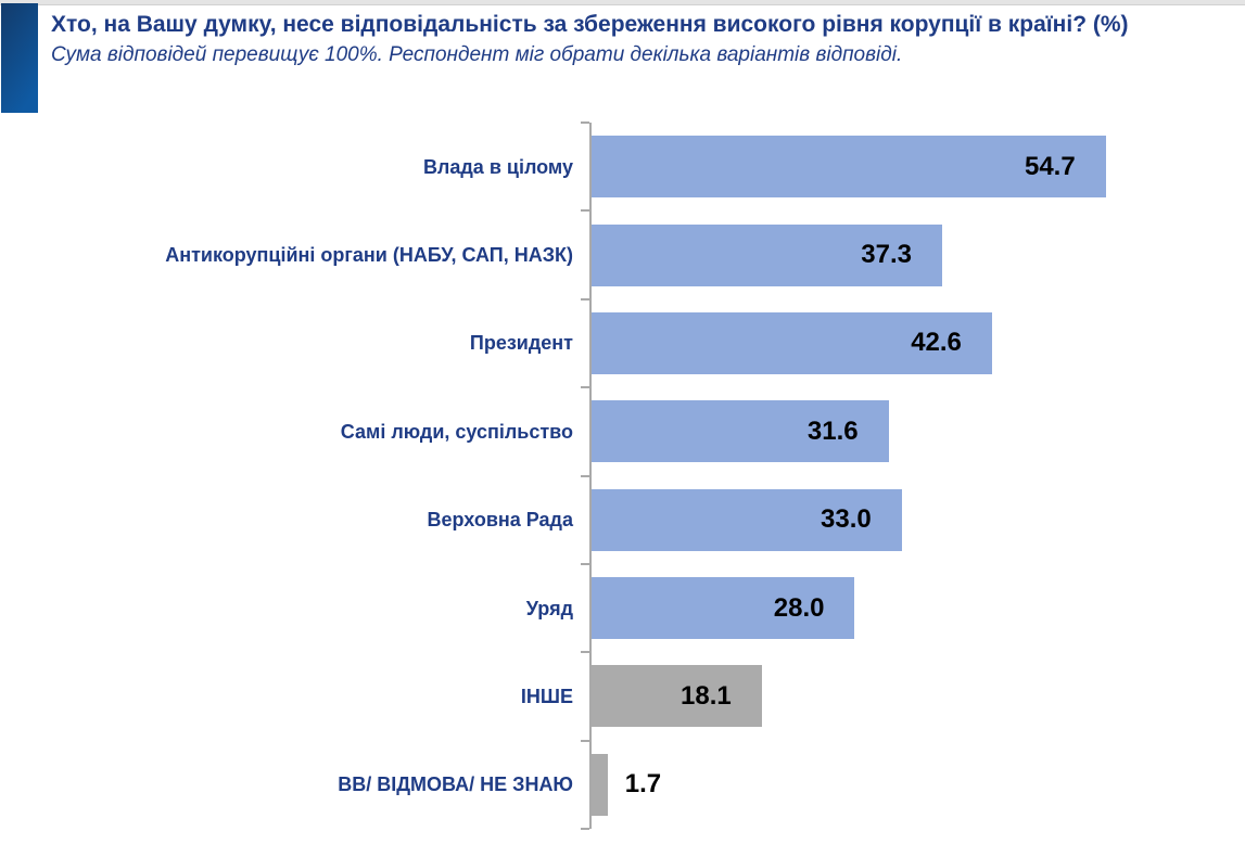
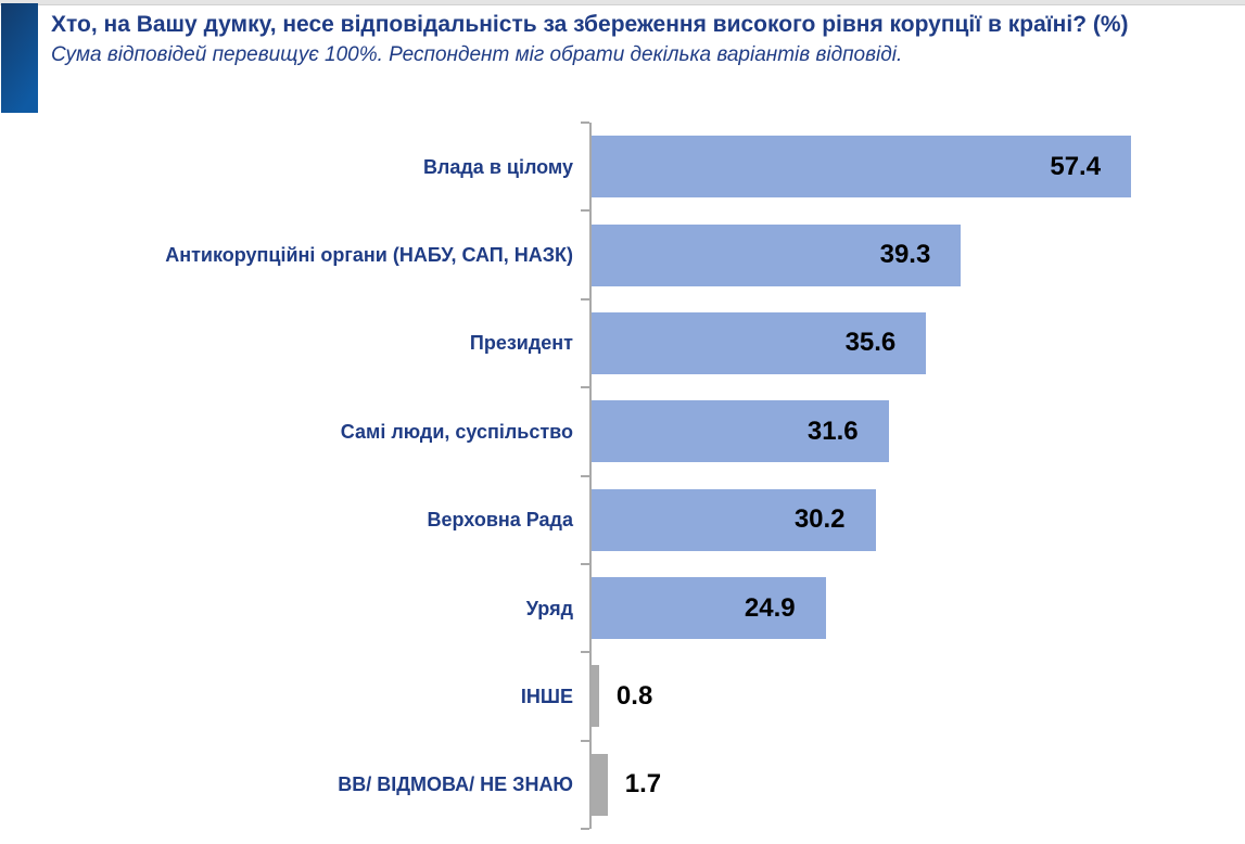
Влада в цілому: 54.7 -> 57.4
Антикорупційні органи (НАБУ, САП, НАЗК): 37.3 -> 39.3
Президент: 42.6 -> 35.6
Верховна Рада: 33.0 -> 30.2
Уряд: 28.0 -> 24.9
ІНШЕ: 18.1 -> 0.8
